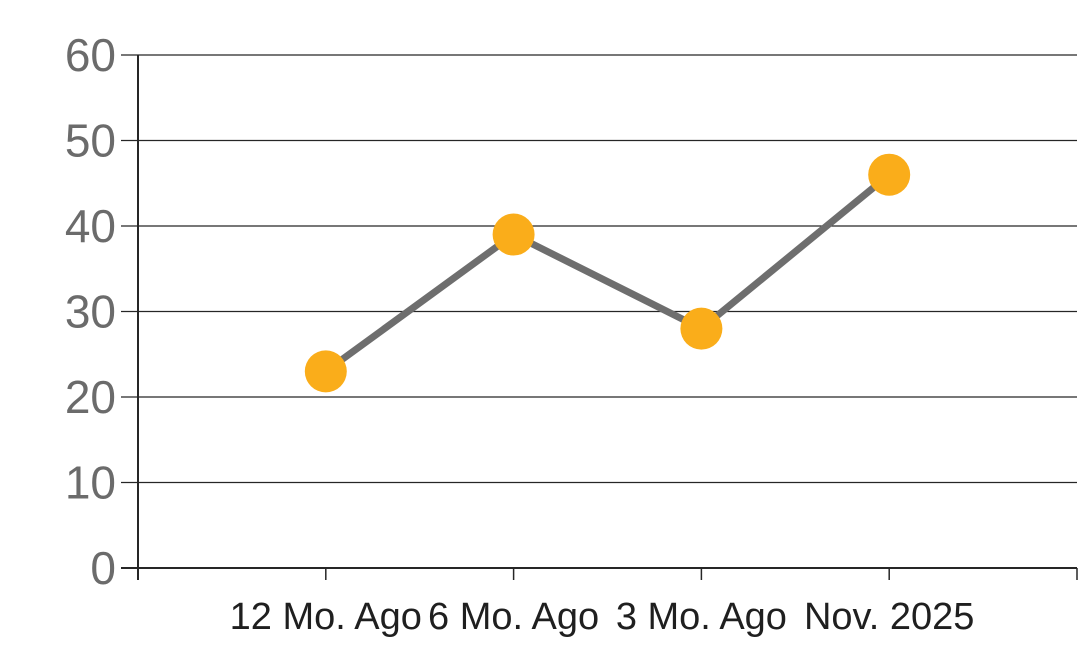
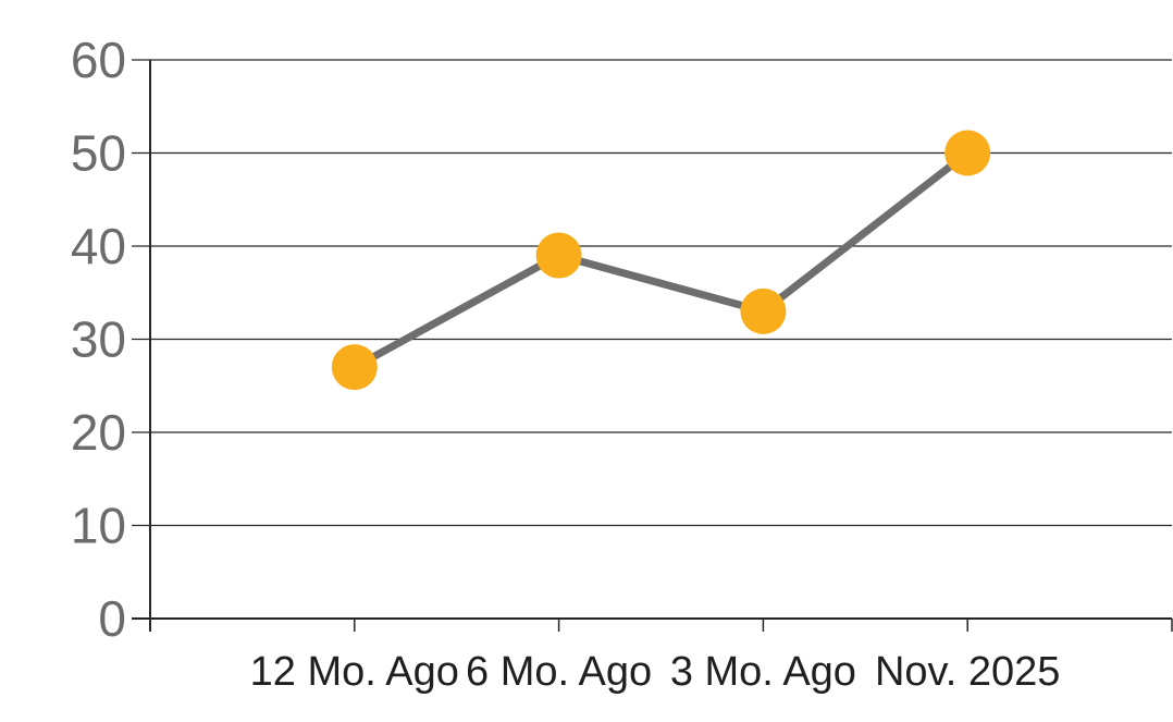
12 Mo. Ago: 23 -> 27
3 Mo. Ago: 28 -> 33
Nov. 2025: 46 -> 50
